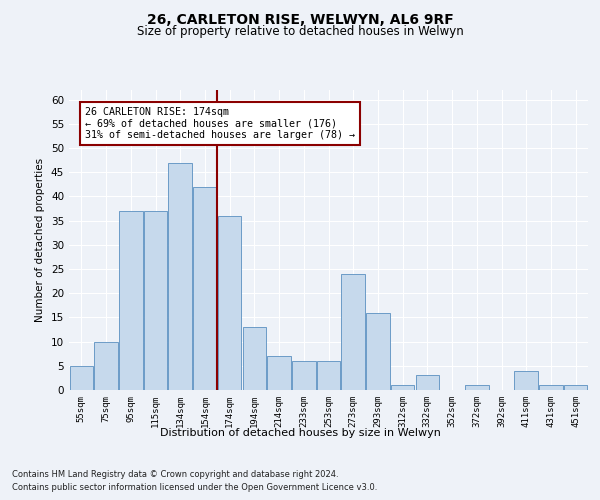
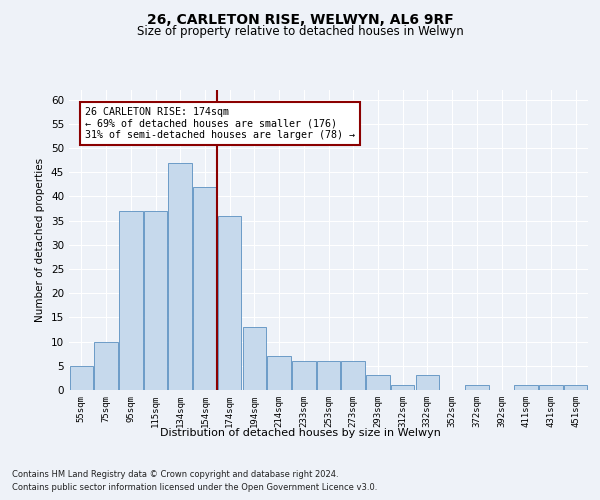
273sqm: 24 -> 6
293sqm: 16 -> 3
411sqm: 4 -> 1
